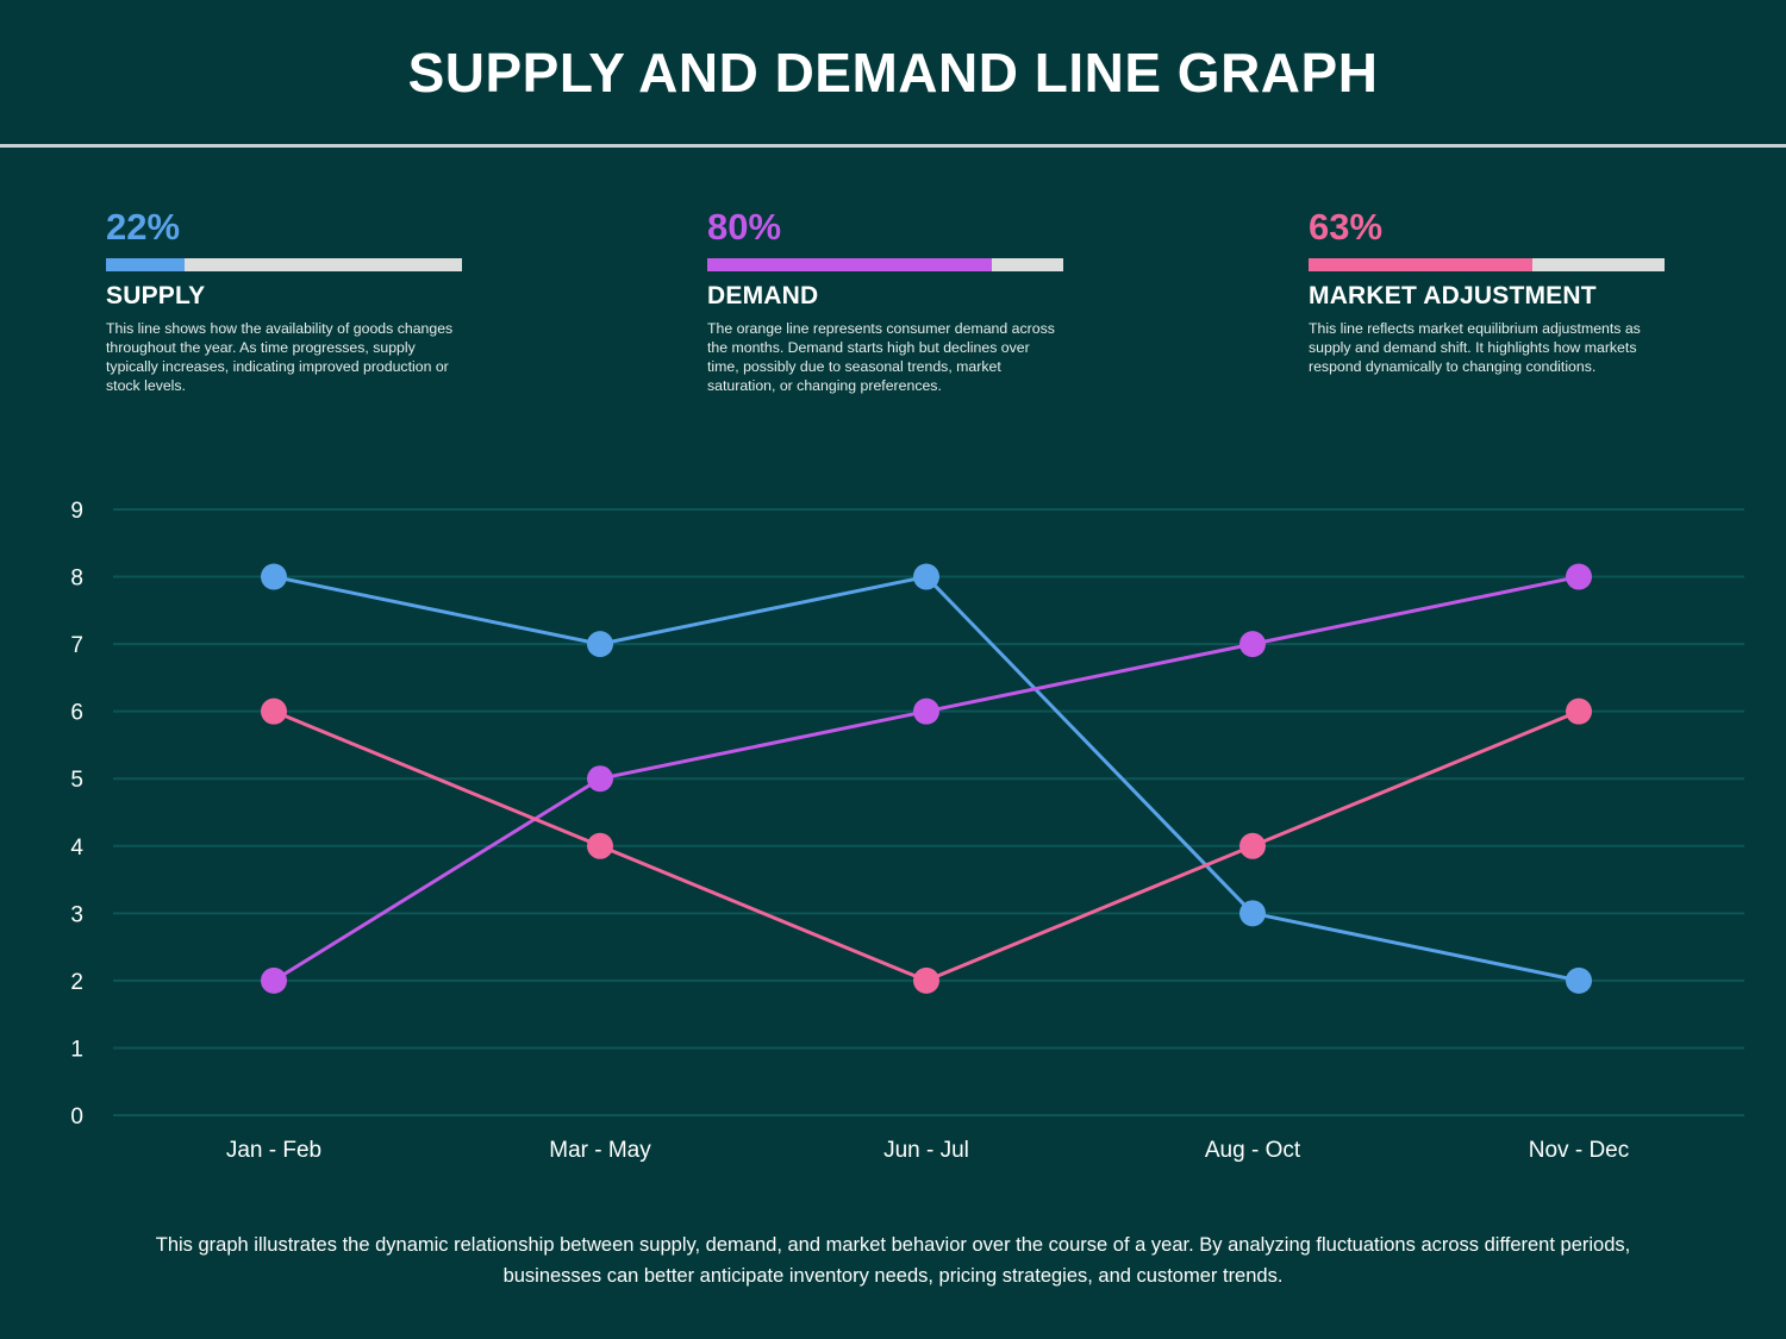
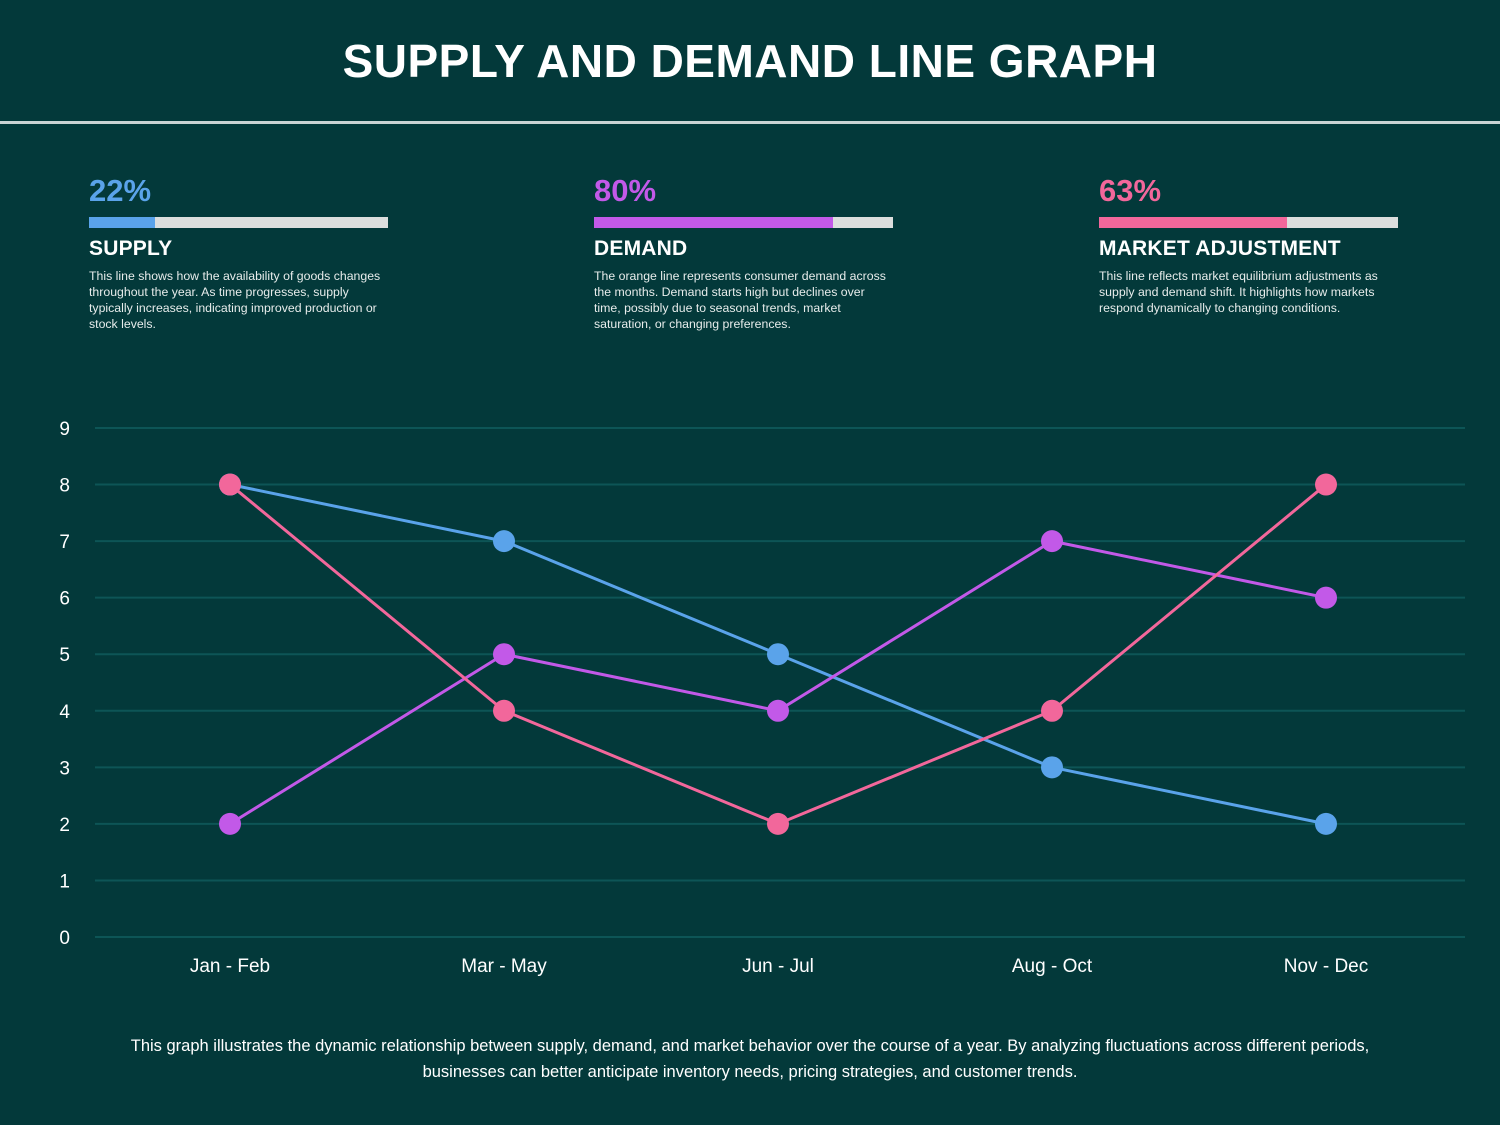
MARKET ADJUSTMENT/Jan - Feb: 6 -> 8
SUPPLY/Jun - Jul: 8 -> 5
DEMAND/Jun - Jul: 6 -> 4
DEMAND/Nov - Dec: 8 -> 6
MARKET ADJUSTMENT/Nov - Dec: 6 -> 8
